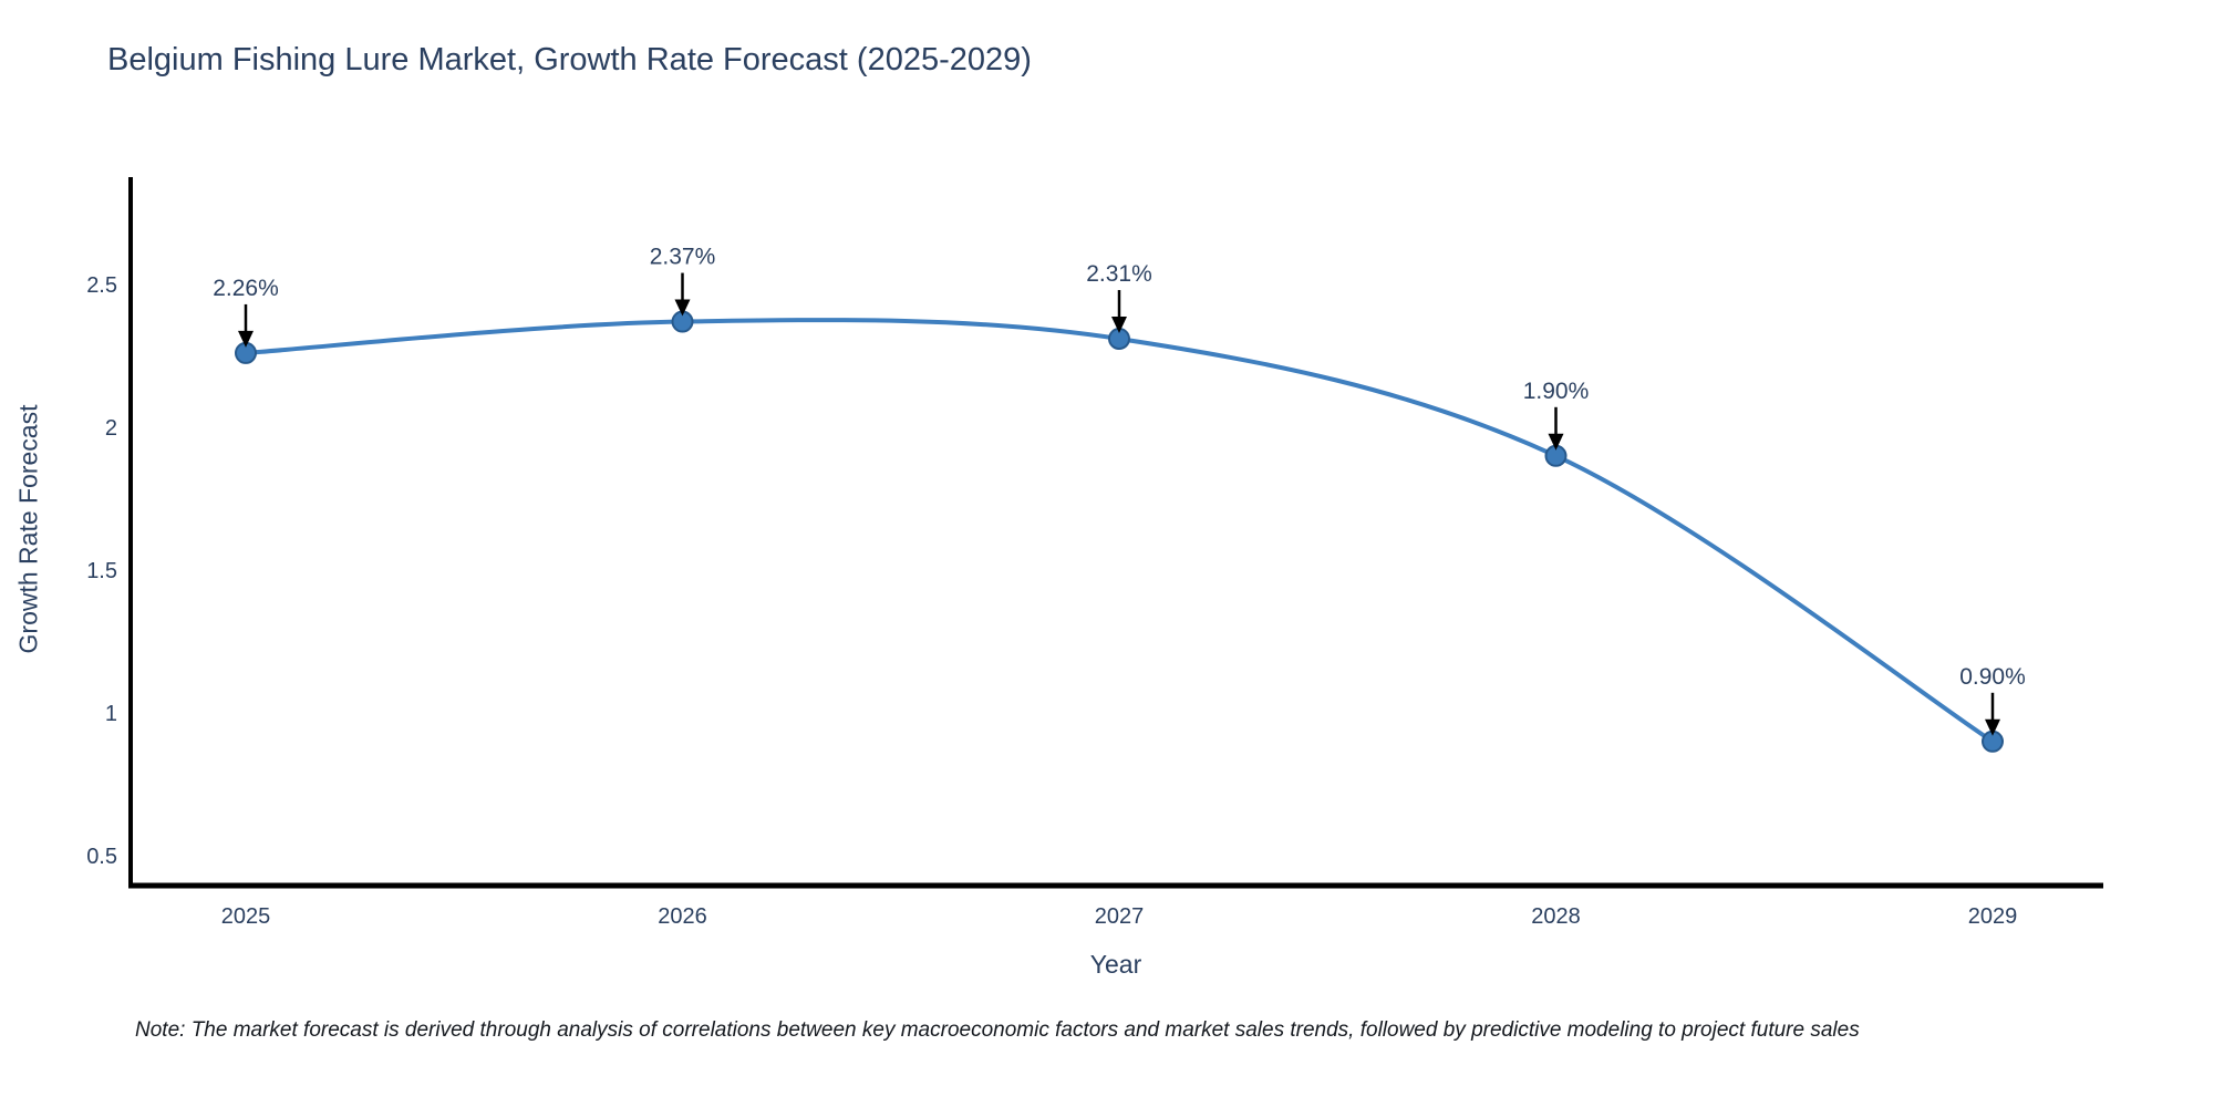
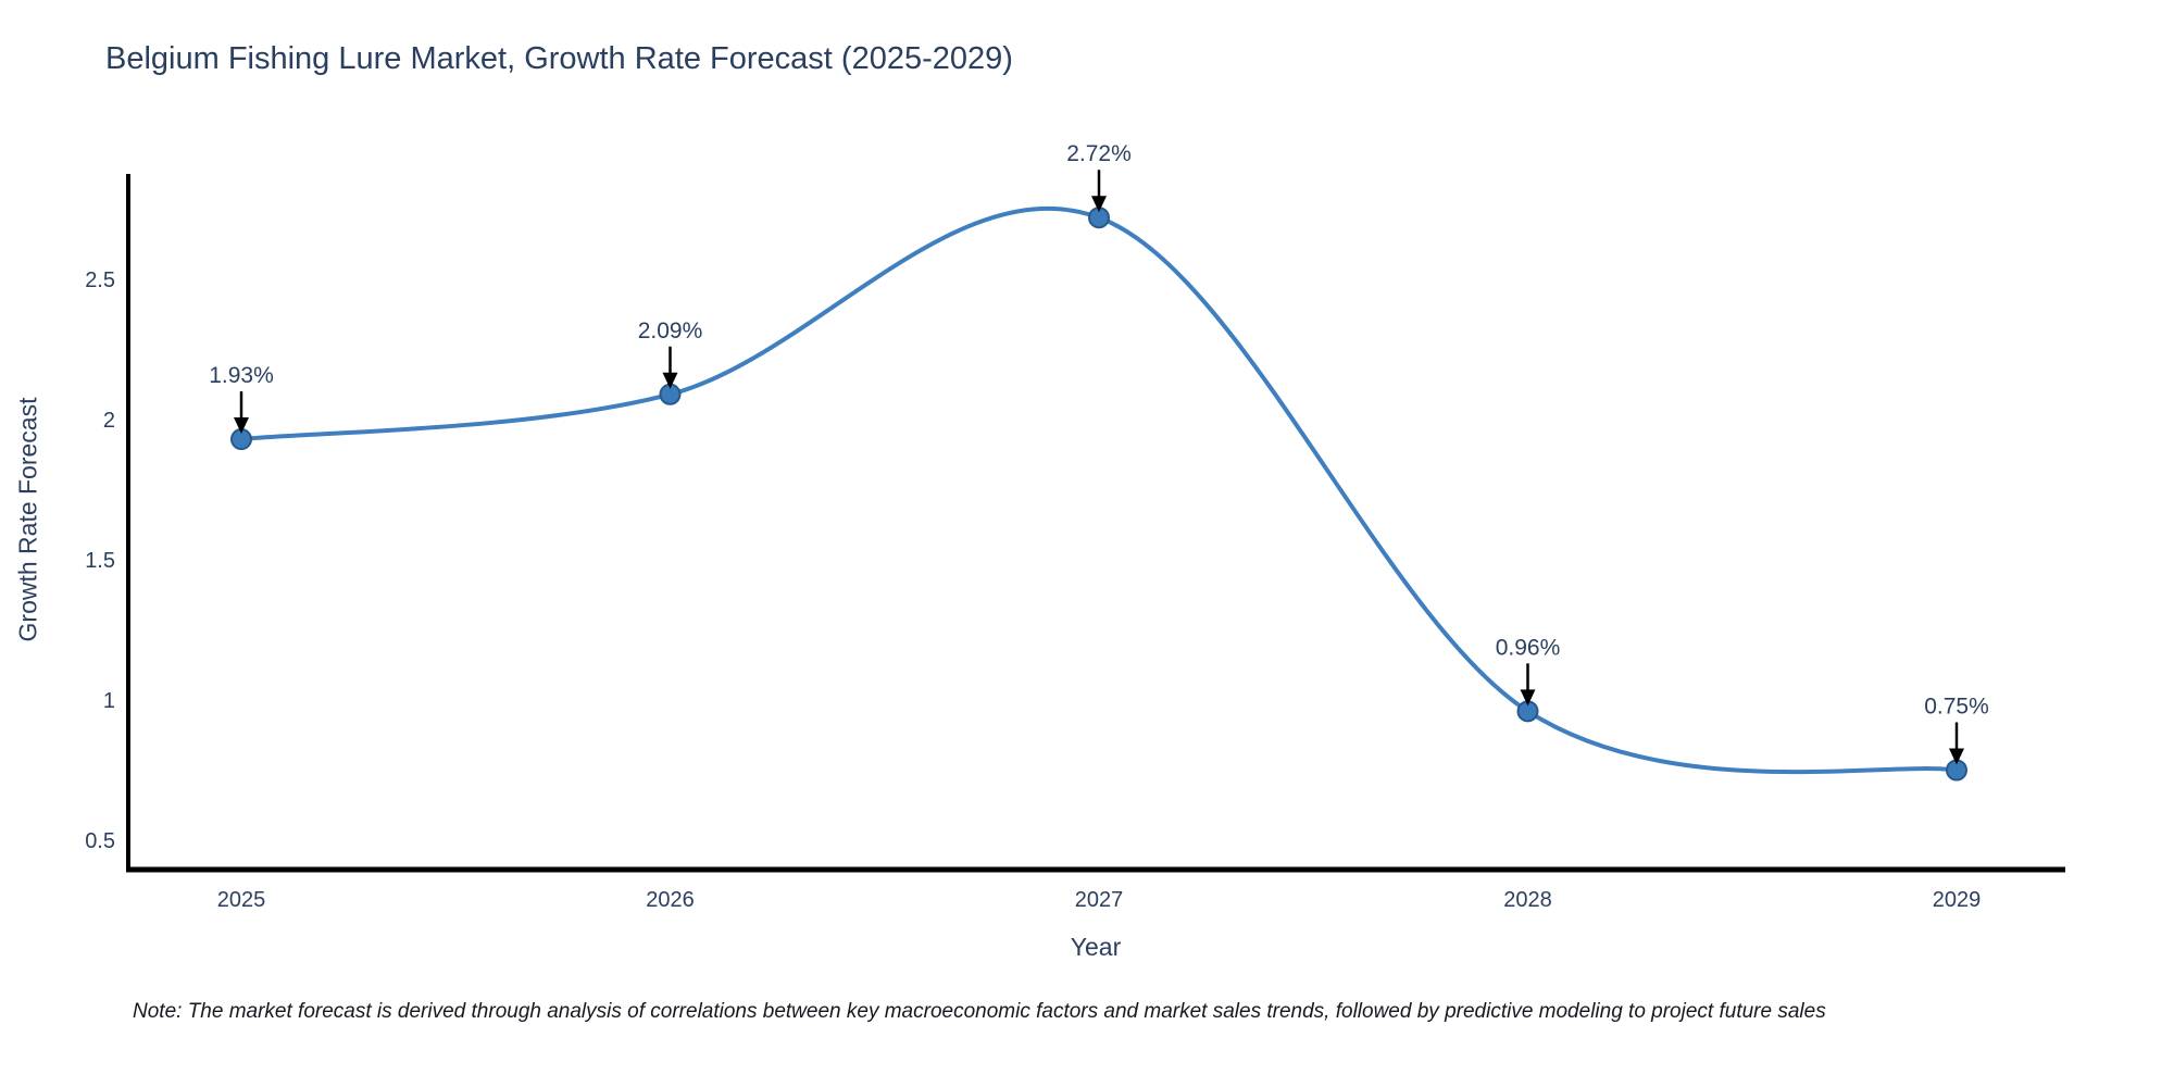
2025: 2.26% -> 1.93%
2026: 2.37% -> 2.09%
2027: 2.31% -> 2.72%
2028: 1.90% -> 0.96%
2029: 0.90% -> 0.75%
